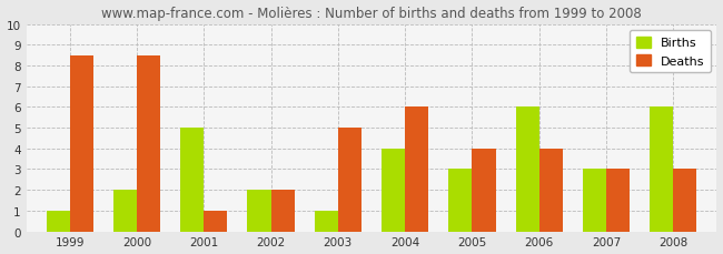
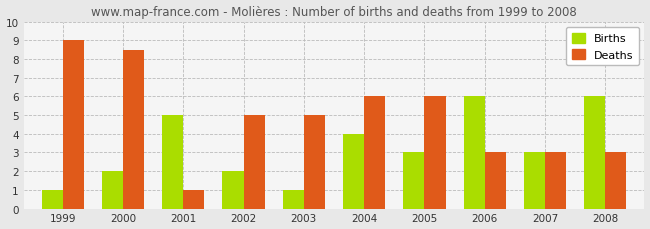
Deaths/1999: 8.5 -> 9.0
Deaths/2002: 2.0 -> 5.0
Deaths/2005: 4.0 -> 6.0
Deaths/2006: 4.0 -> 3.0
